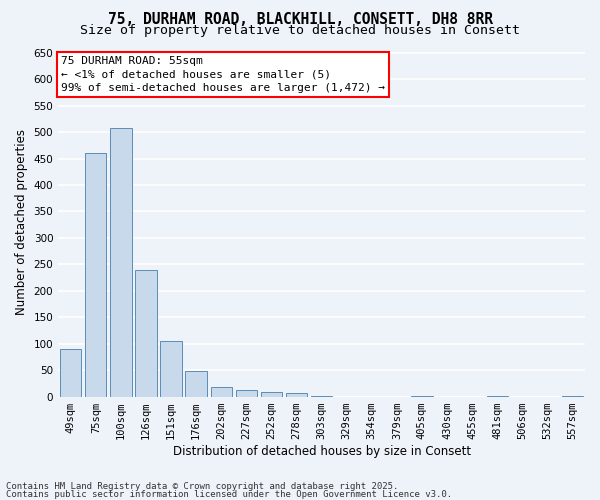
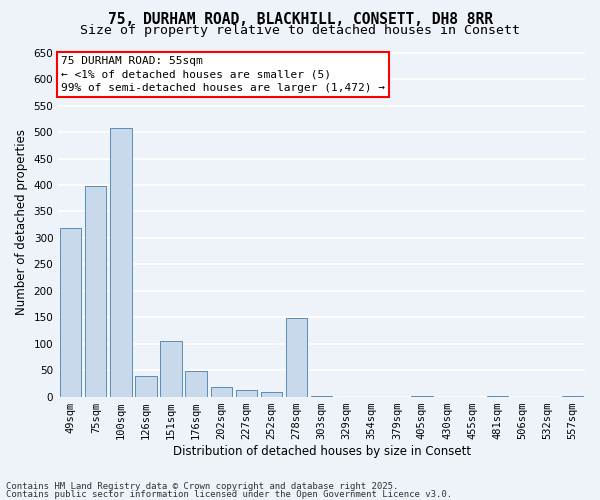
49sqm: 90 -> 318
75sqm: 460 -> 398
126sqm: 240 -> 38
278sqm: 6 -> 148
